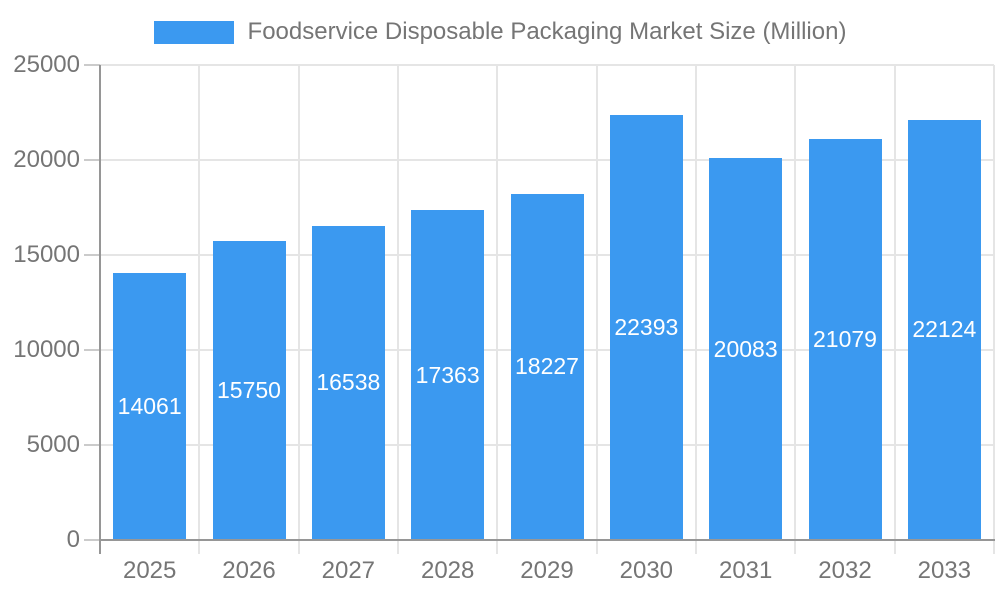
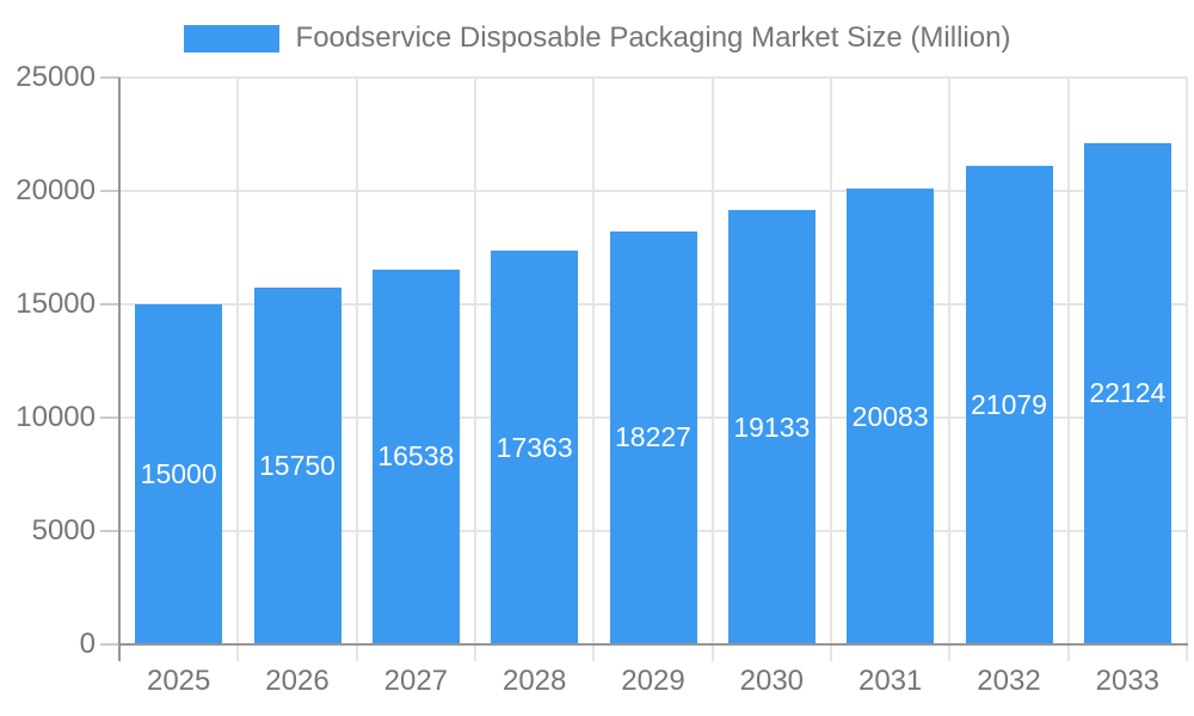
2025: 14061 -> 15000
2030: 22393 -> 19133
